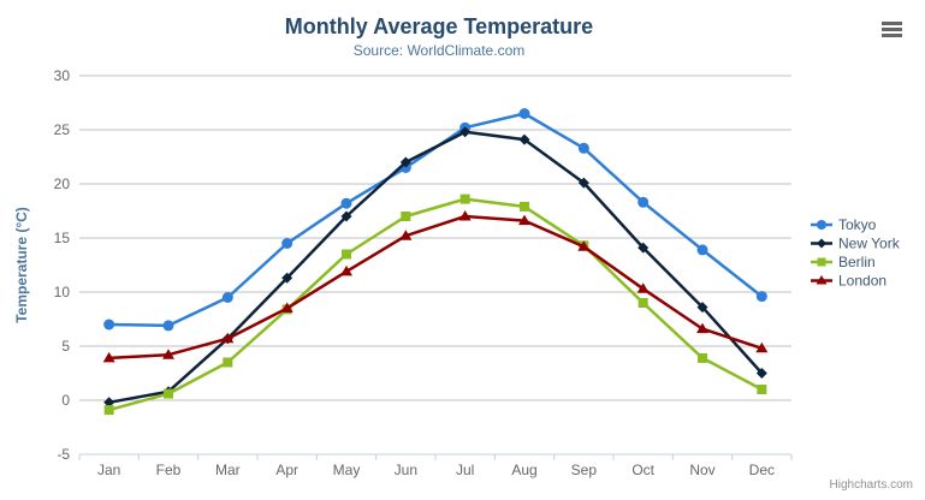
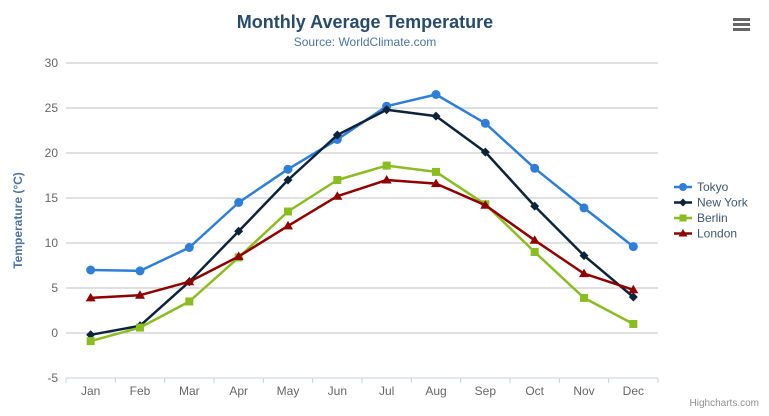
New York/Dec: 2 -> 4
